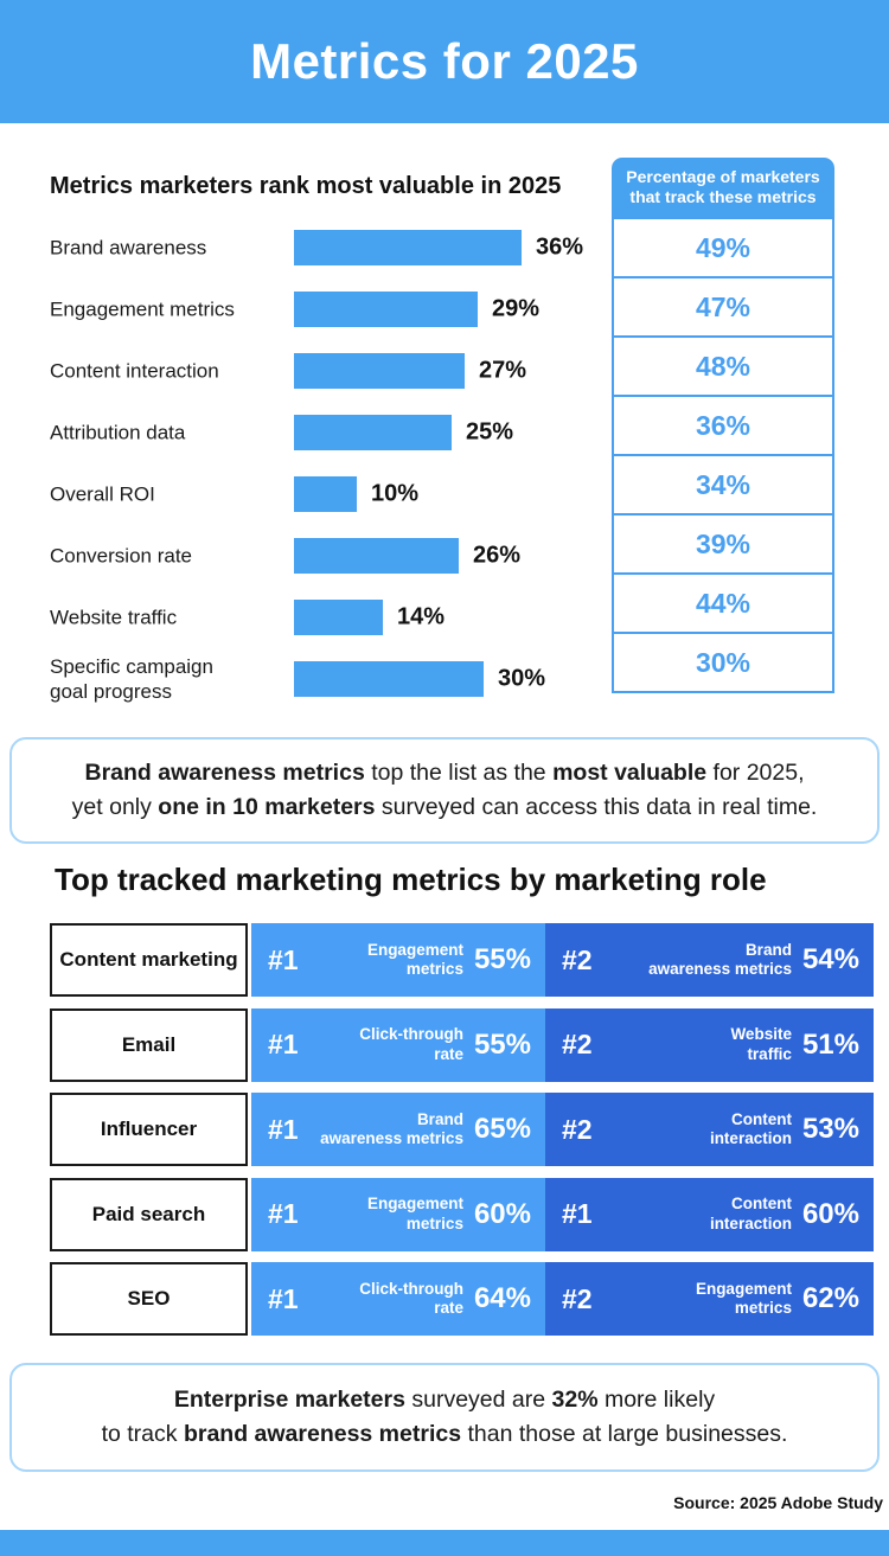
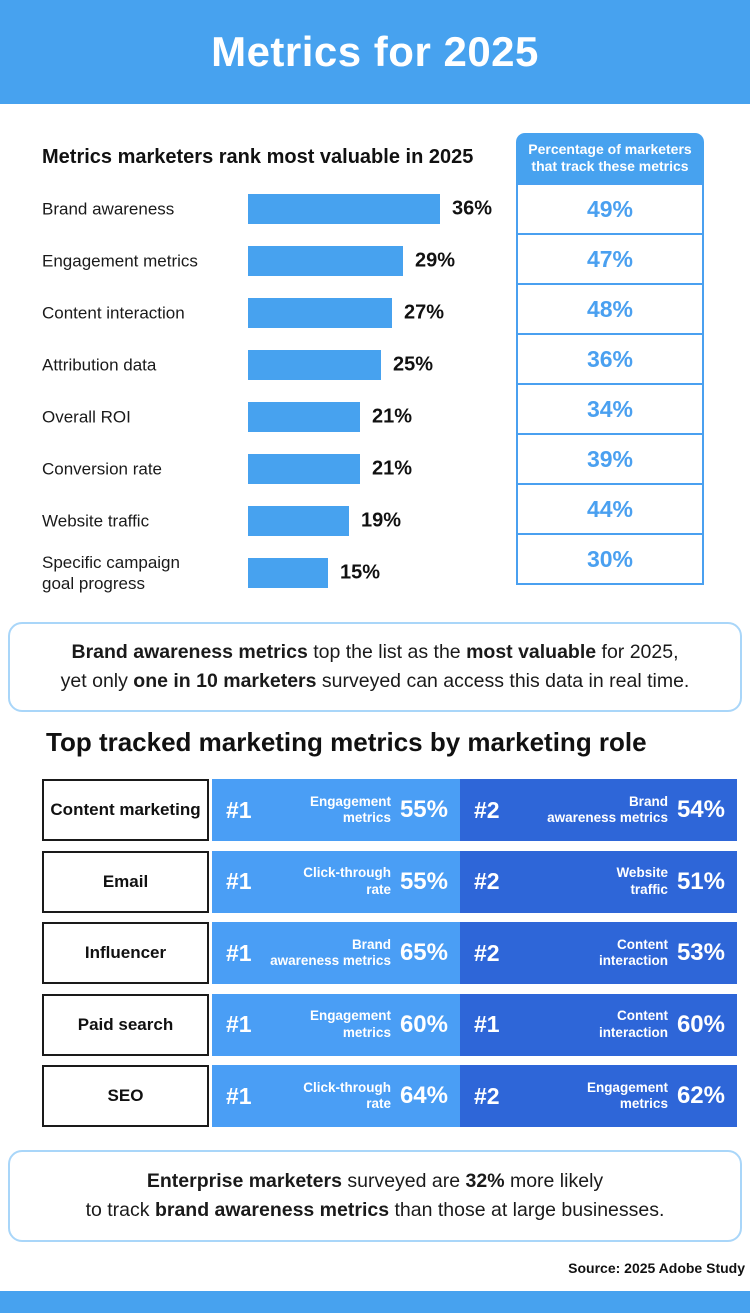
Metrics marketers rank most valuable in 2025/Overall ROI: 10% -> 21%
Metrics marketers rank most valuable in 2025/Conversion rate: 26% -> 21%
Metrics marketers rank most valuable in 2025/Website traffic: 14% -> 19%
Metrics marketers rank most valuable in 2025/Specific campaign goal progress: 30% -> 15%
